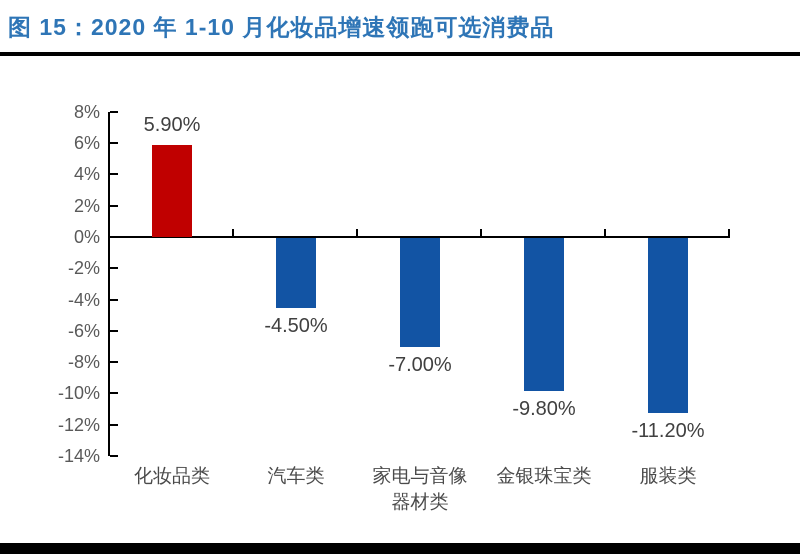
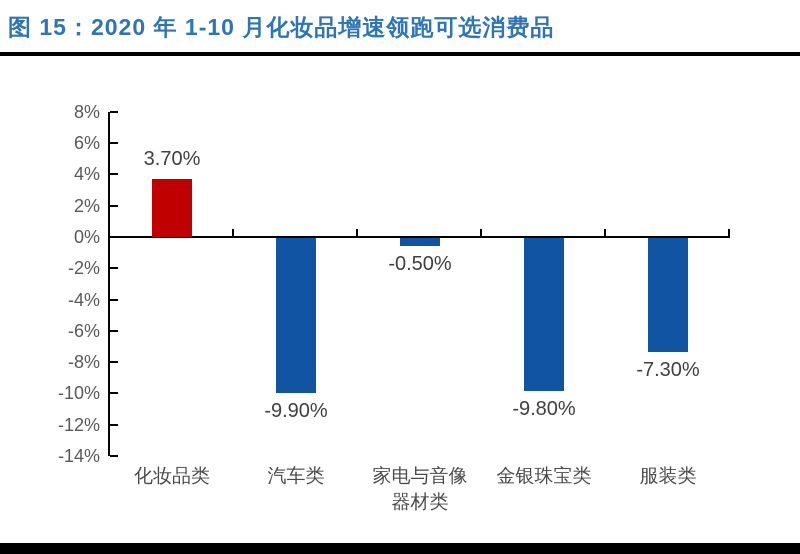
化妆品类: 5.90% -> 3.70%
汽车类: -4.50% -> -9.90%
家电与音像器材类: -7.00% -> -0.50%
服装类: -11.20% -> -7.30%
